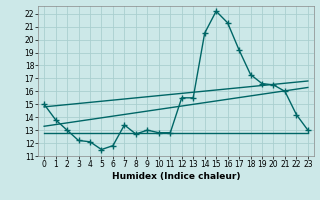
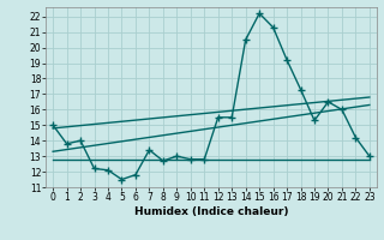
2: 13.0 -> 14.0
19: 16.6 -> 15.3
